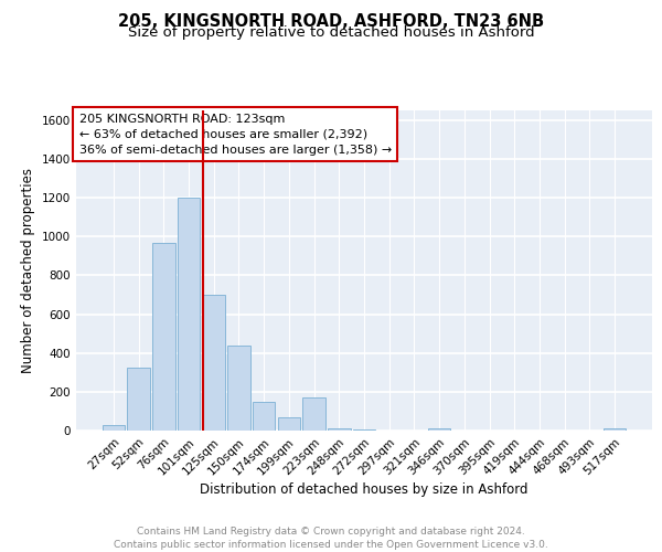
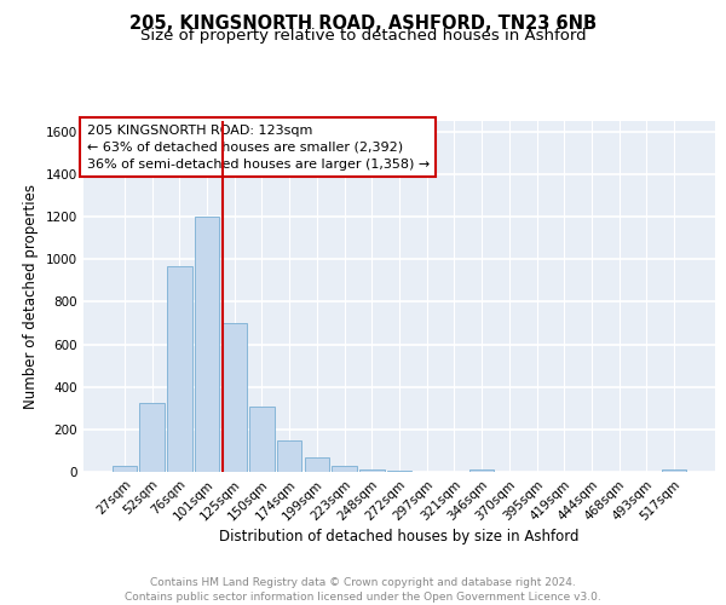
150sqm: 440 -> 300
223sqm: 170 -> 30
